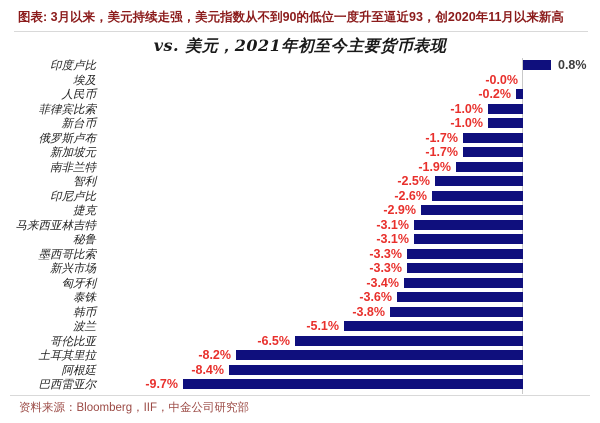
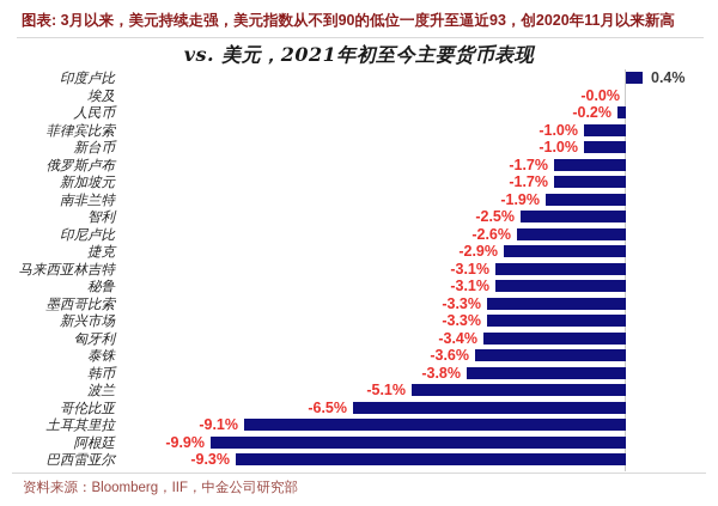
印度卢比: 0.8% -> 0.4%
土耳其里拉: -8.2% -> -9.1%
阿根廷: -8.4% -> -9.9%
巴西雷亚尔: -9.7% -> -9.3%
